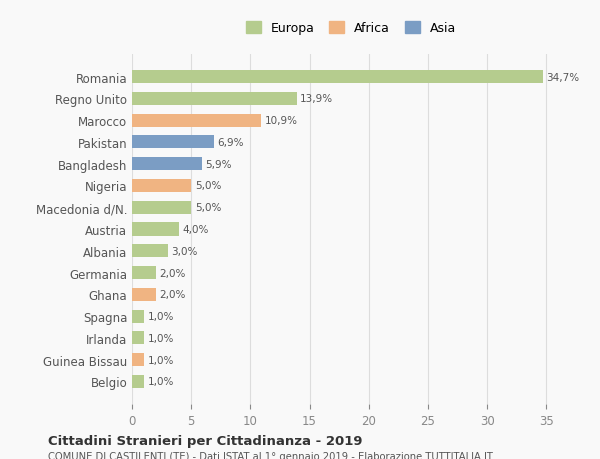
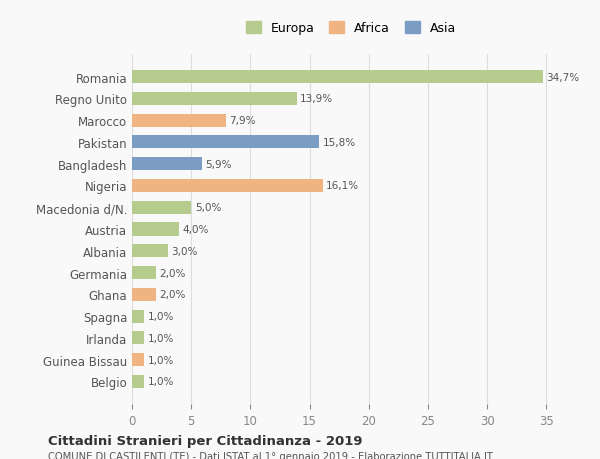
Marocco: 10,9% -> 7,9%
Pakistan: 6,9% -> 15,8%
Nigeria: 5,0% -> 16,1%
